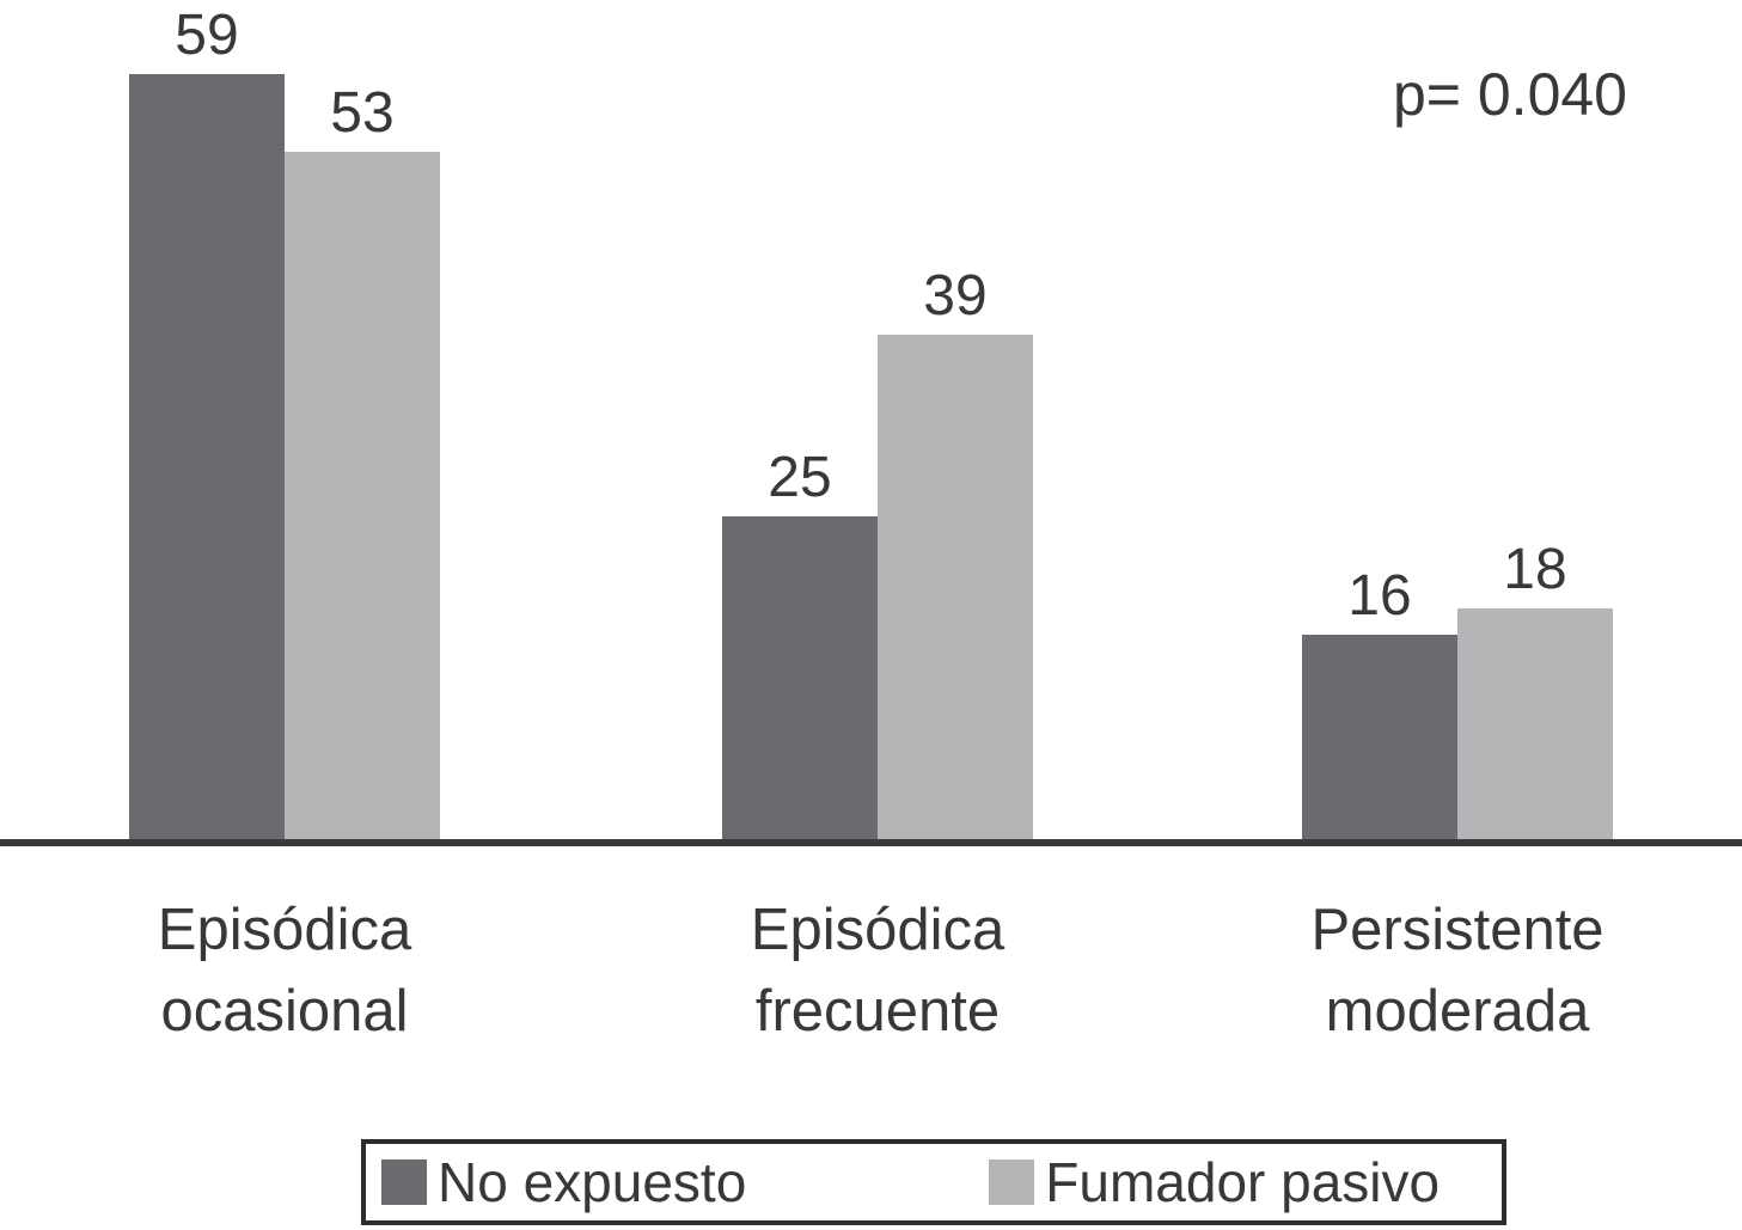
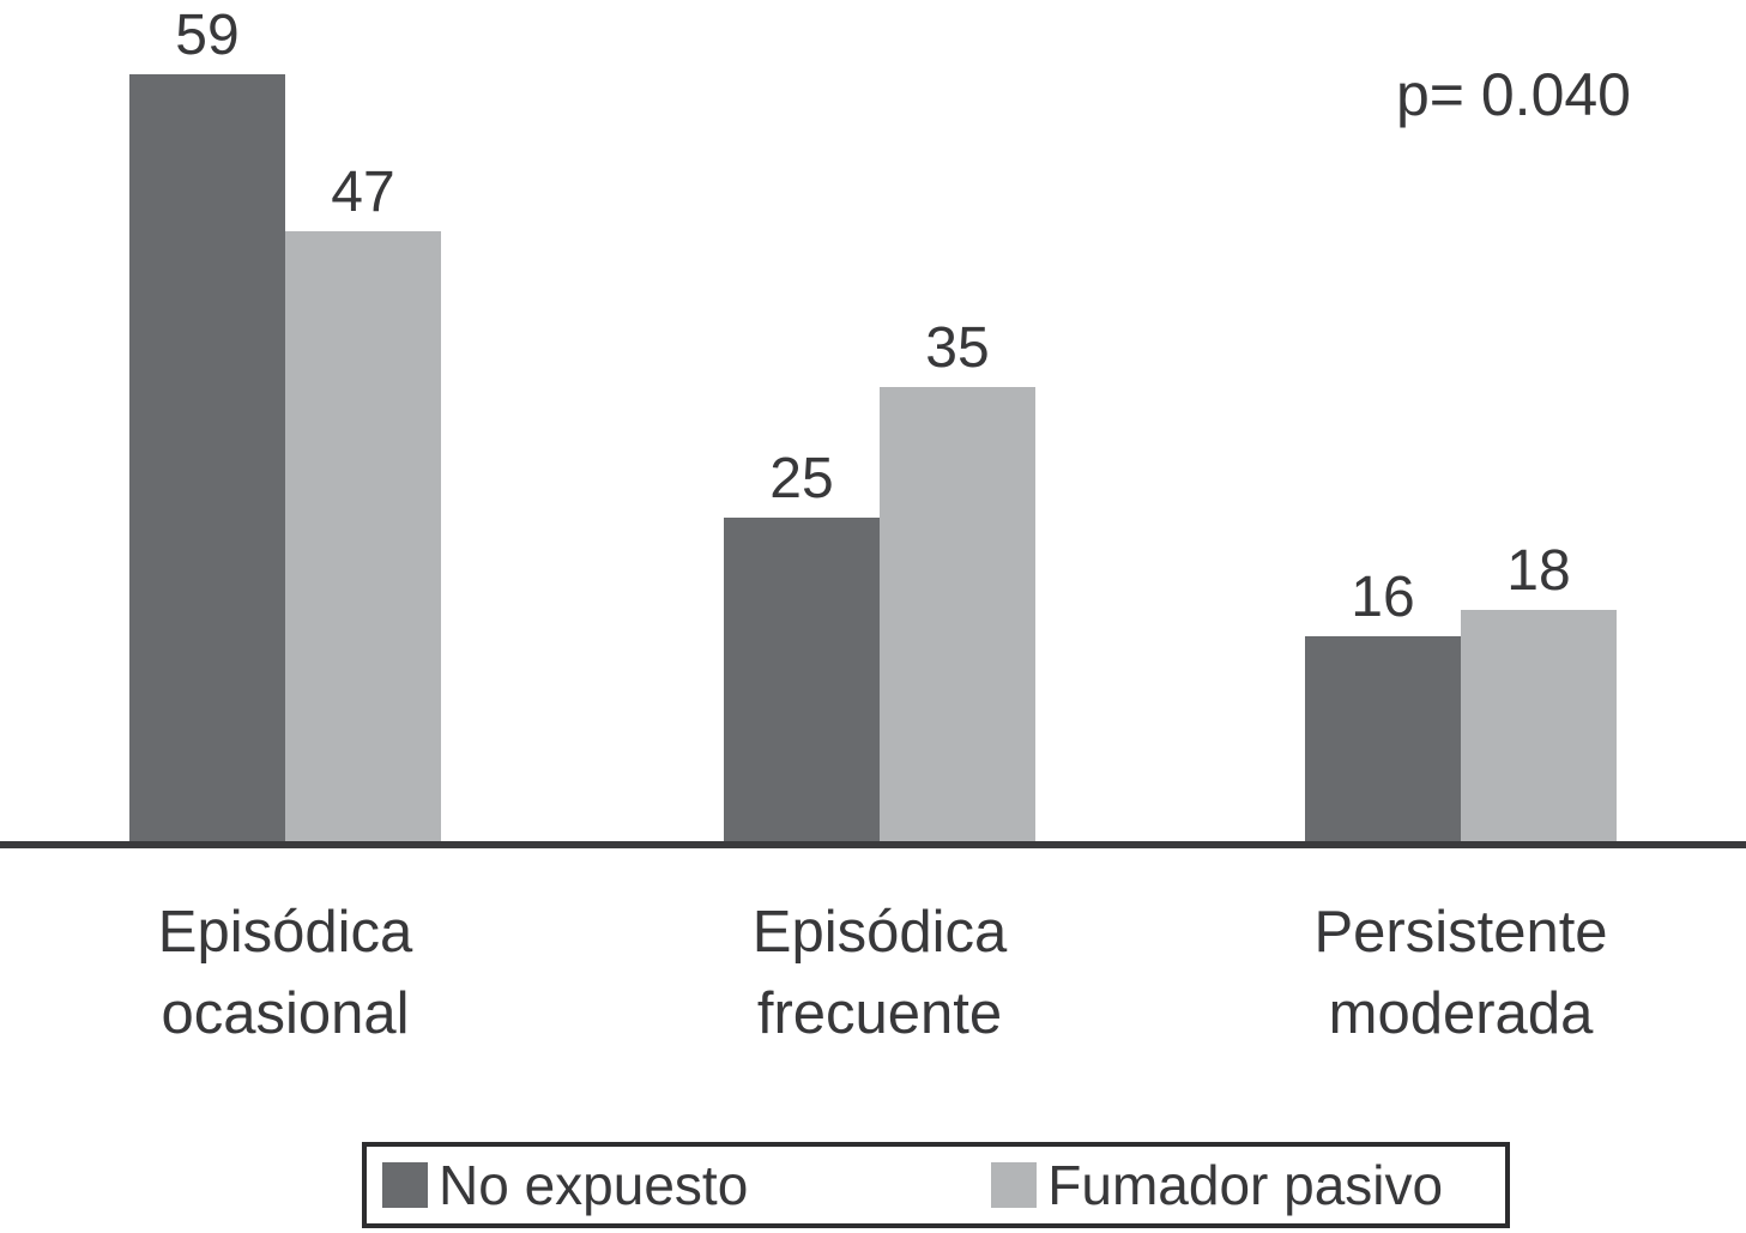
Fumador pasivo/Episódica ocasional: 53 -> 47
Fumador pasivo/Episódica frecuente: 39 -> 35
